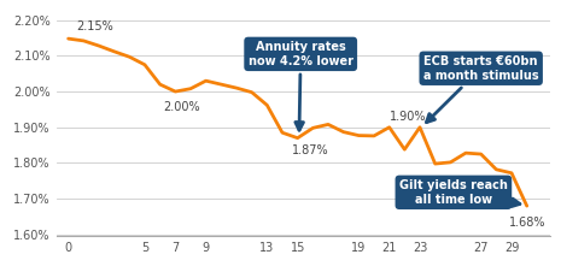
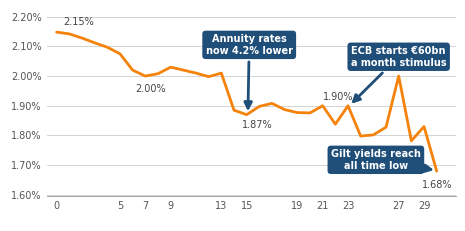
13: 1.962% -> 2.010%
27: 1.825% -> 2.000%
29: 1.772% -> 1.830%
